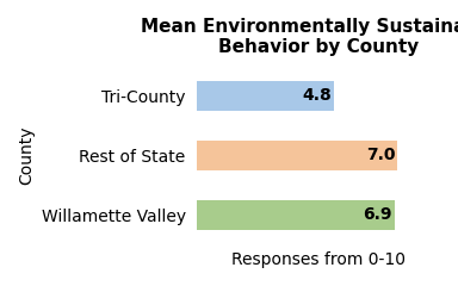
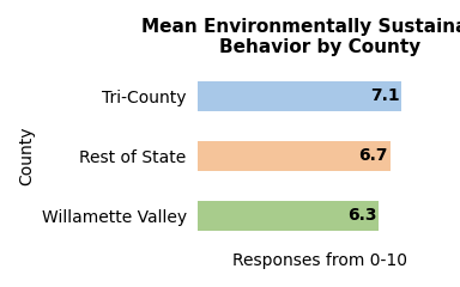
Tri-County: 4.8 -> 7.1
Rest of State: 7.0 -> 6.7
Willamette Valley: 6.9 -> 6.3
